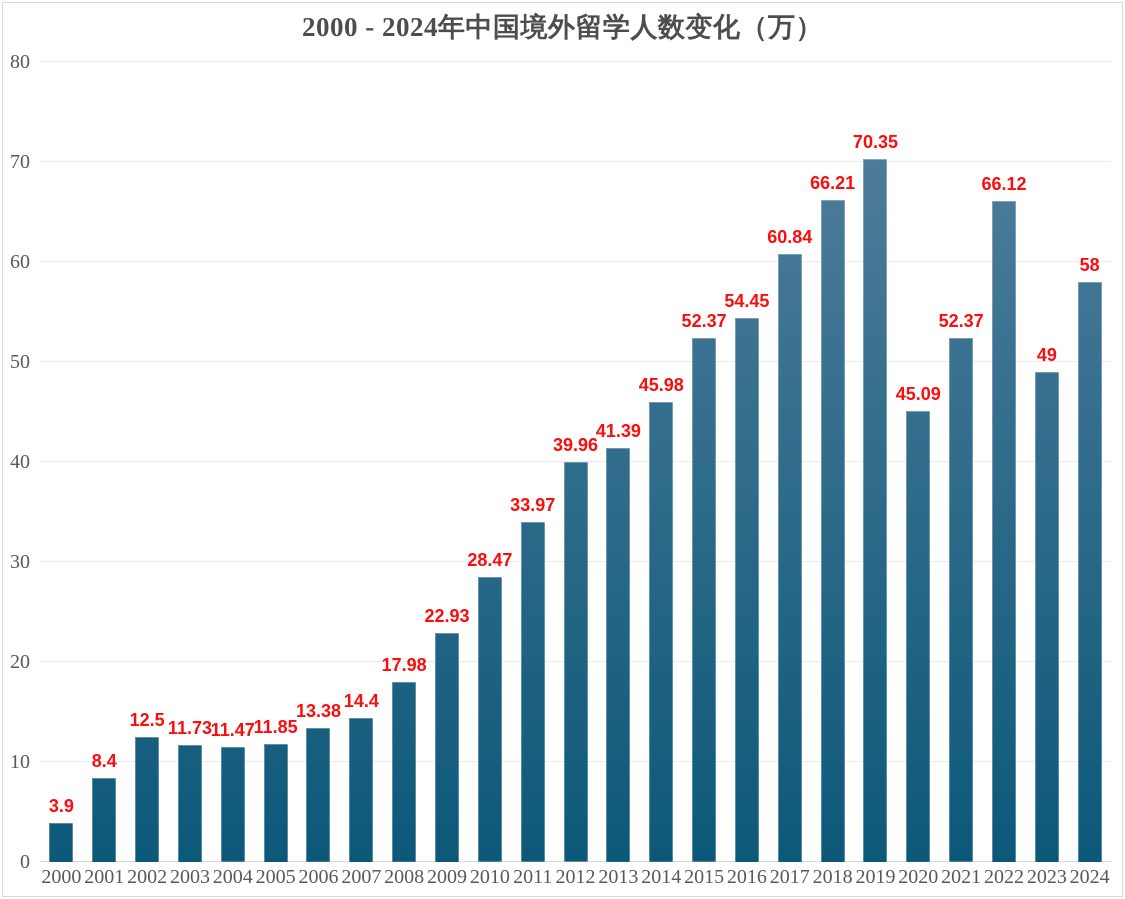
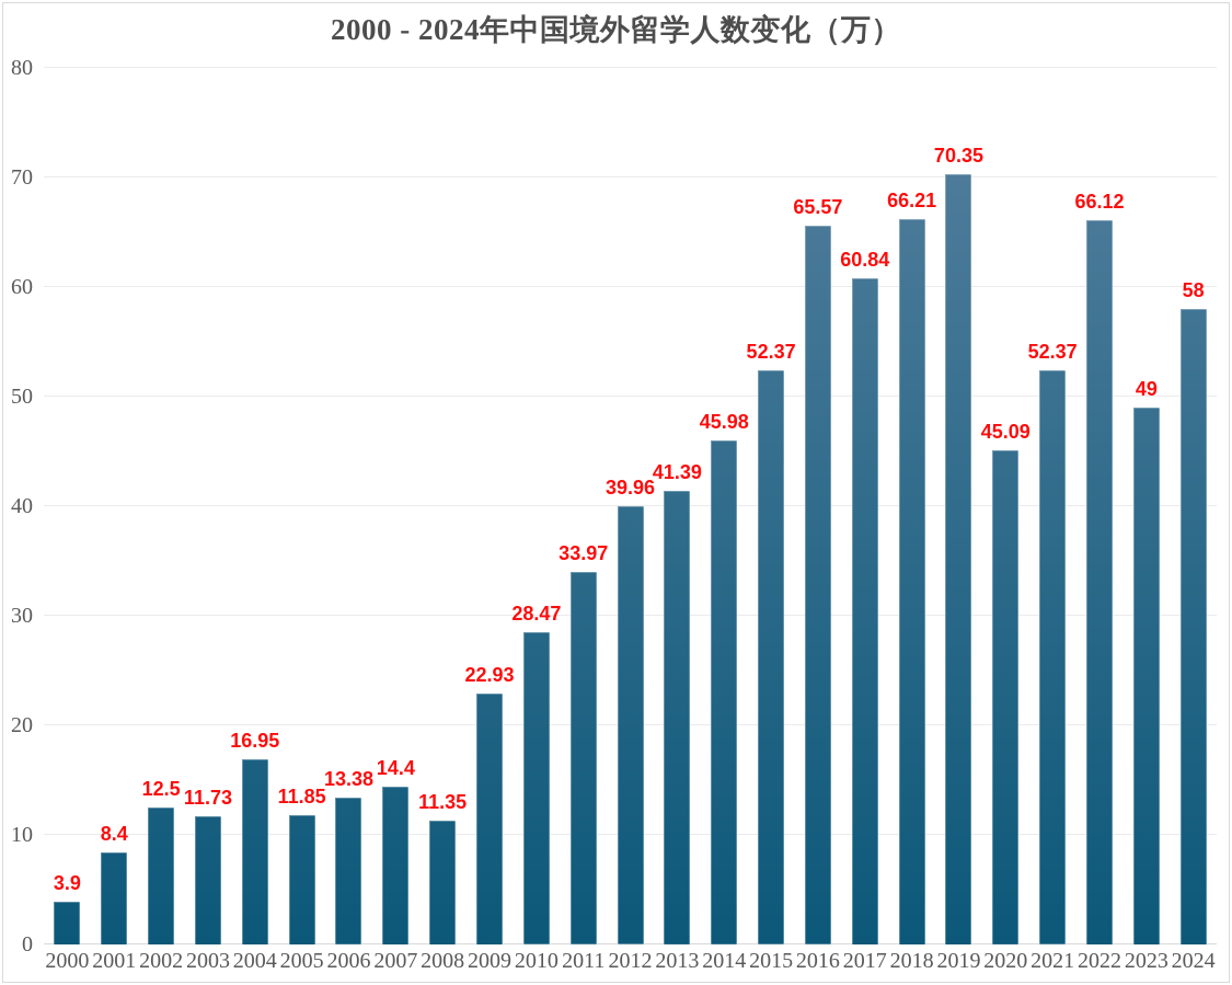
2004: 11.47 -> 16.95
2008: 17.98 -> 11.35
2016: 54.45 -> 65.57
